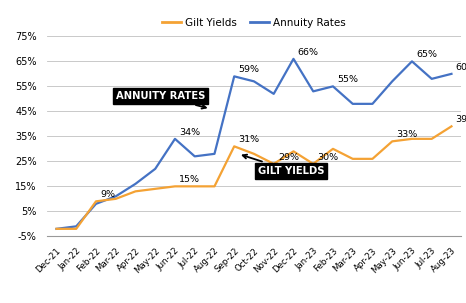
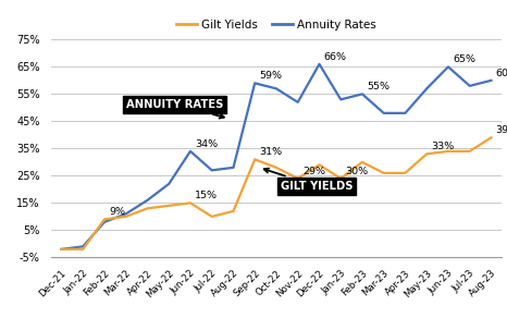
Gilt Yields/Jul-22: 15% -> 10%
Gilt Yields/Aug-22: 15% -> 12%
